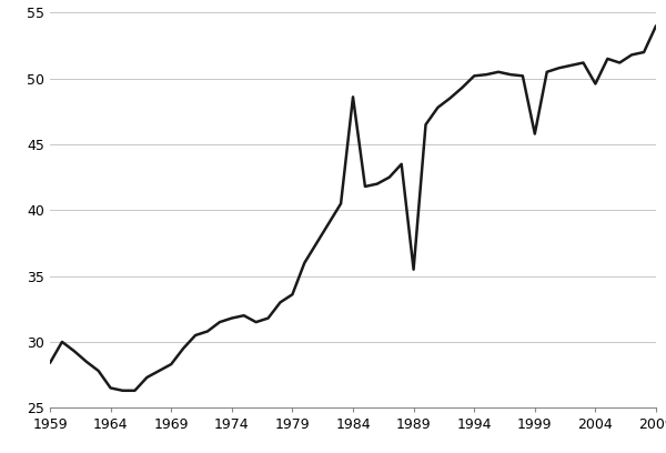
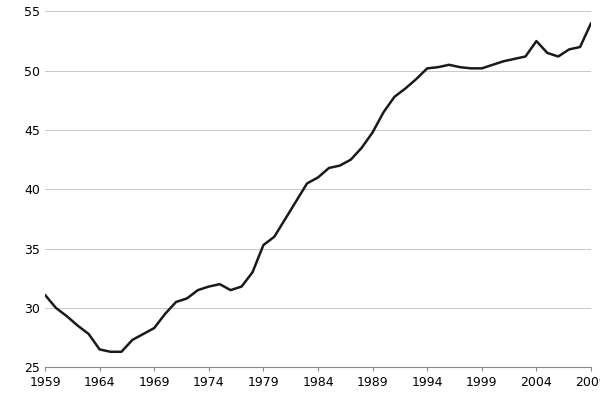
1959: 28.4 -> 31.1
1979: 33.6 -> 35.3
1984: 48.6 -> 41.0
1989: 35.5 -> 44.8
1999: 45.8 -> 50.2
2004: 49.6 -> 52.5
